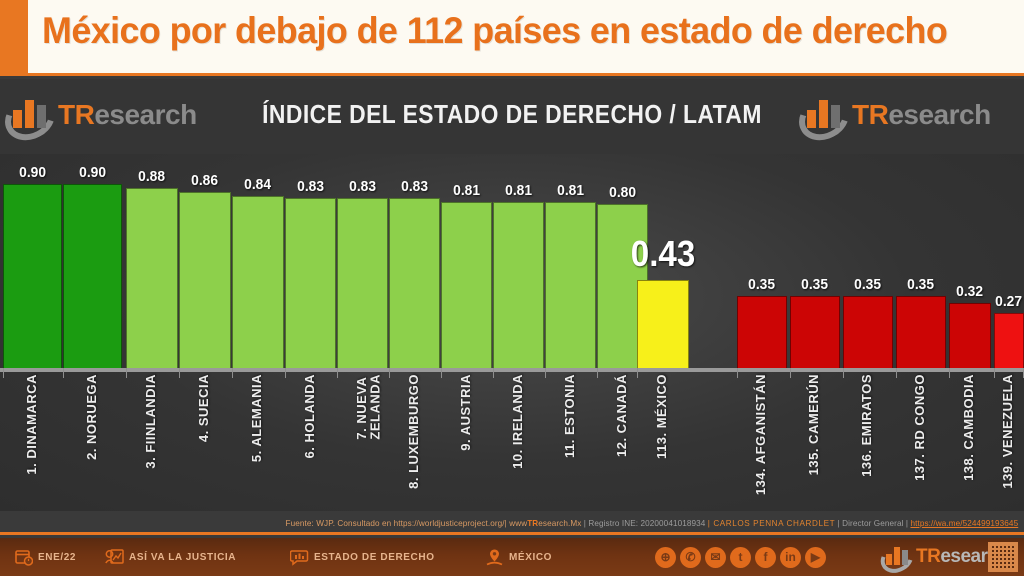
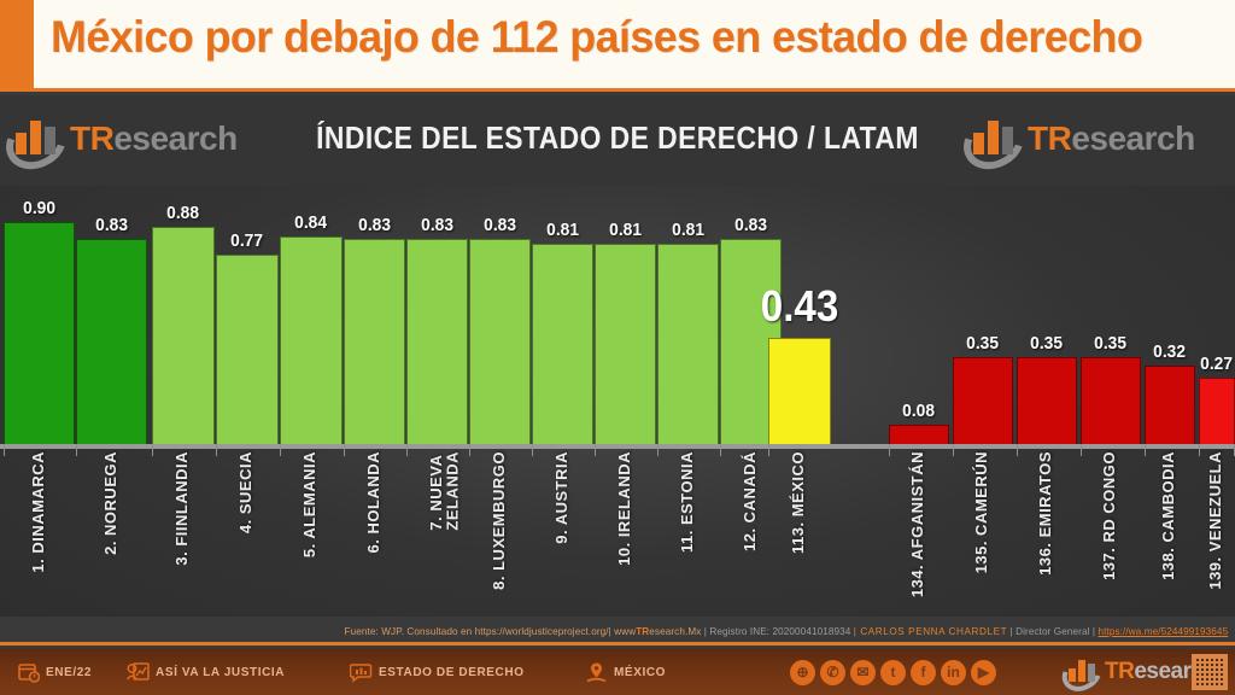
2. NORUEGA: 0.90 -> 0.83
4. SUECIA: 0.86 -> 0.77
12. CANADÁ: 0.80 -> 0.83
134. AFGANISTÁN: 0.35 -> 0.08
